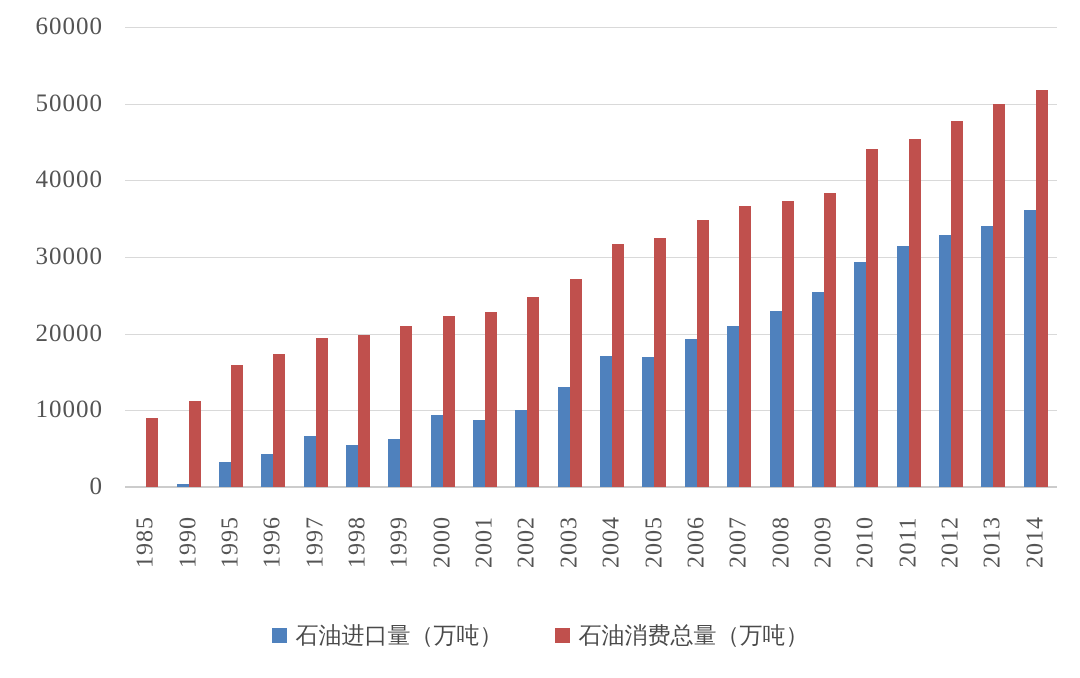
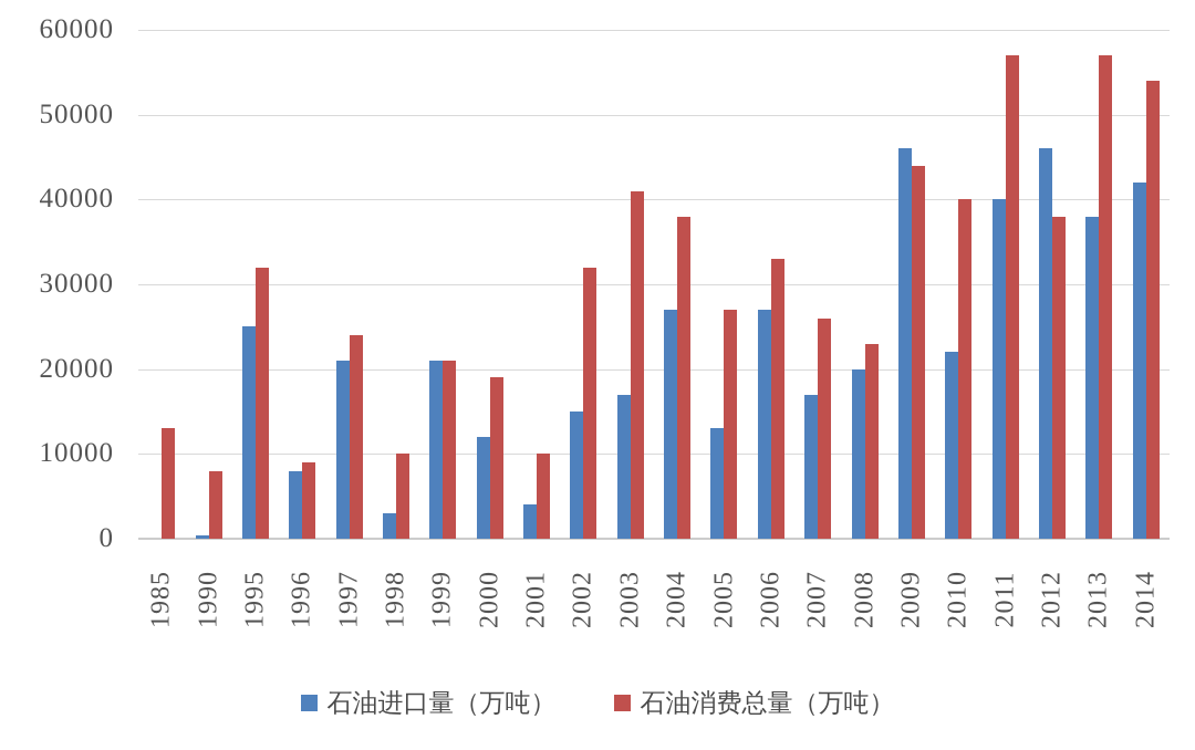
石油消费总量（万吨）/1985: 9000 -> 13000
石油消费总量（万吨）/1990: 11000 -> 8000
石油进口量（万吨）/1995: 3000 -> 25000
石油消费总量（万吨）/1995: 16000 -> 32000
石油进口量（万吨）/1996: 4000 -> 8000
石油消费总量（万吨）/1996: 17000 -> 9000
石油进口量（万吨）/1997: 7000 -> 21000
石油消费总量（万吨）/1997: 20000 -> 24000
石油进口量（万吨）/1998: 6000 -> 3000
石油消费总量（万吨）/1998: 20000 -> 10000
石油进口量（万吨）/1999: 6000 -> 21000
石油进口量（万吨）/2000: 9000 -> 12000
石油消费总量（万吨）/2000: 22000 -> 19000
石油进口量（万吨）/2001: 9000 -> 4000
石油消费总量（万吨）/2001: 23000 -> 10000
石油进口量（万吨）/2002: 10000 -> 15000
石油消费总量（万吨）/2002: 25000 -> 32000
石油进口量（万吨）/2003: 13000 -> 17000
石油消费总量（万吨）/2003: 27000 -> 41000
石油进口量（万吨）/2004: 17000 -> 27000
石油消费总量（万吨）/2004: 32000 -> 38000
石油进口量（万吨）/2005: 17000 -> 13000
石油消费总量（万吨）/2005: 32000 -> 27000
石油进口量（万吨）/2006: 19000 -> 27000
石油消费总量（万吨）/2006: 35000 -> 33000
石油进口量（万吨）/2007: 21000 -> 17000
石油消费总量（万吨）/2007: 37000 -> 26000
石油进口量（万吨）/2008: 23000 -> 20000
石油消费总量（万吨）/2008: 37000 -> 23000
石油进口量（万吨）/2009: 26000 -> 46000
石油消费总量（万吨）/2009: 38000 -> 44000
石油进口量（万吨）/2010: 29000 -> 22000
石油消费总量（万吨）/2010: 44000 -> 40000
石油进口量（万吨）/2011: 32000 -> 40000
石油消费总量（万吨）/2011: 45000 -> 57000
石油进口量（万吨）/2012: 33000 -> 46000
石油消费总量（万吨）/2012: 48000 -> 38000
石油进口量（万吨）/2013: 34000 -> 38000
石油消费总量（万吨）/2013: 50000 -> 57000
石油进口量（万吨）/2014: 36000 -> 42000
石油消费总量（万吨）/2014: 52000 -> 54000
